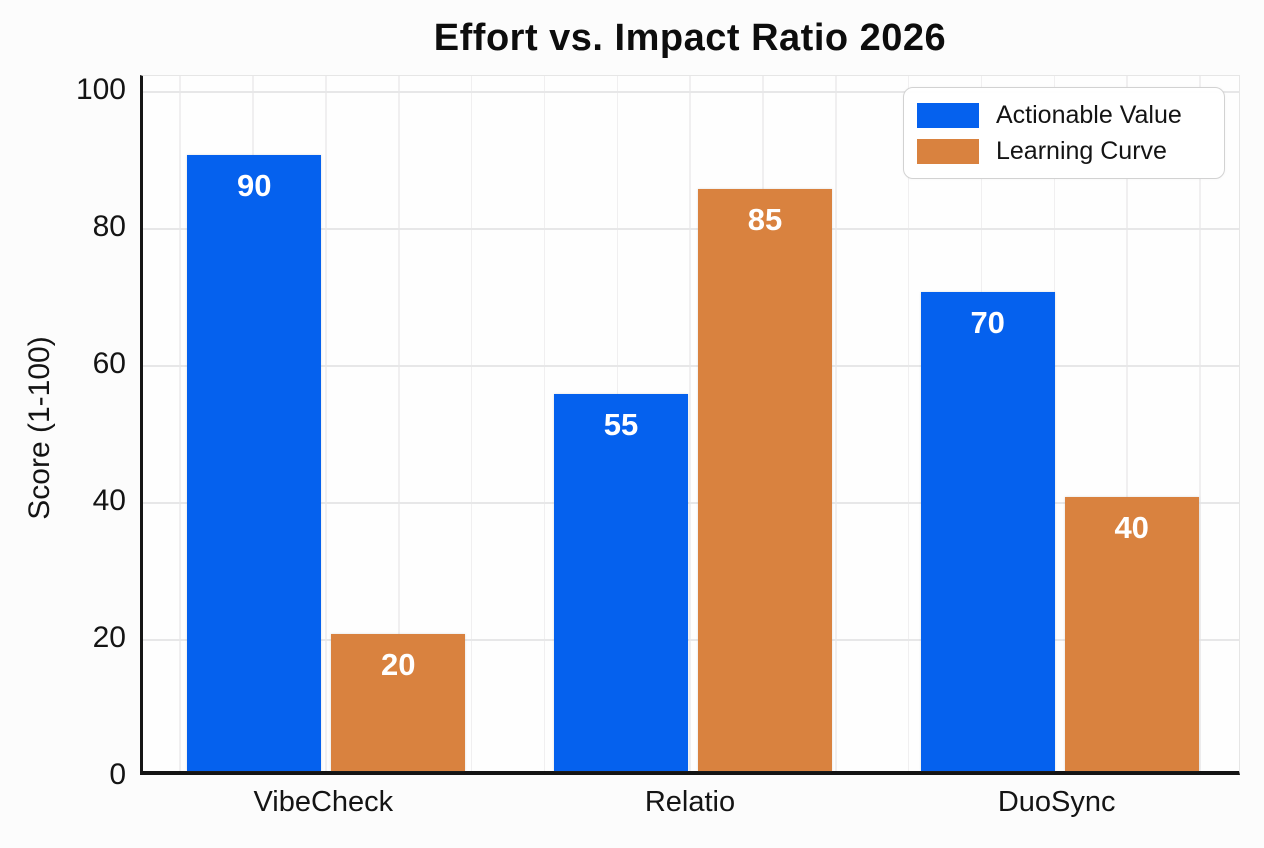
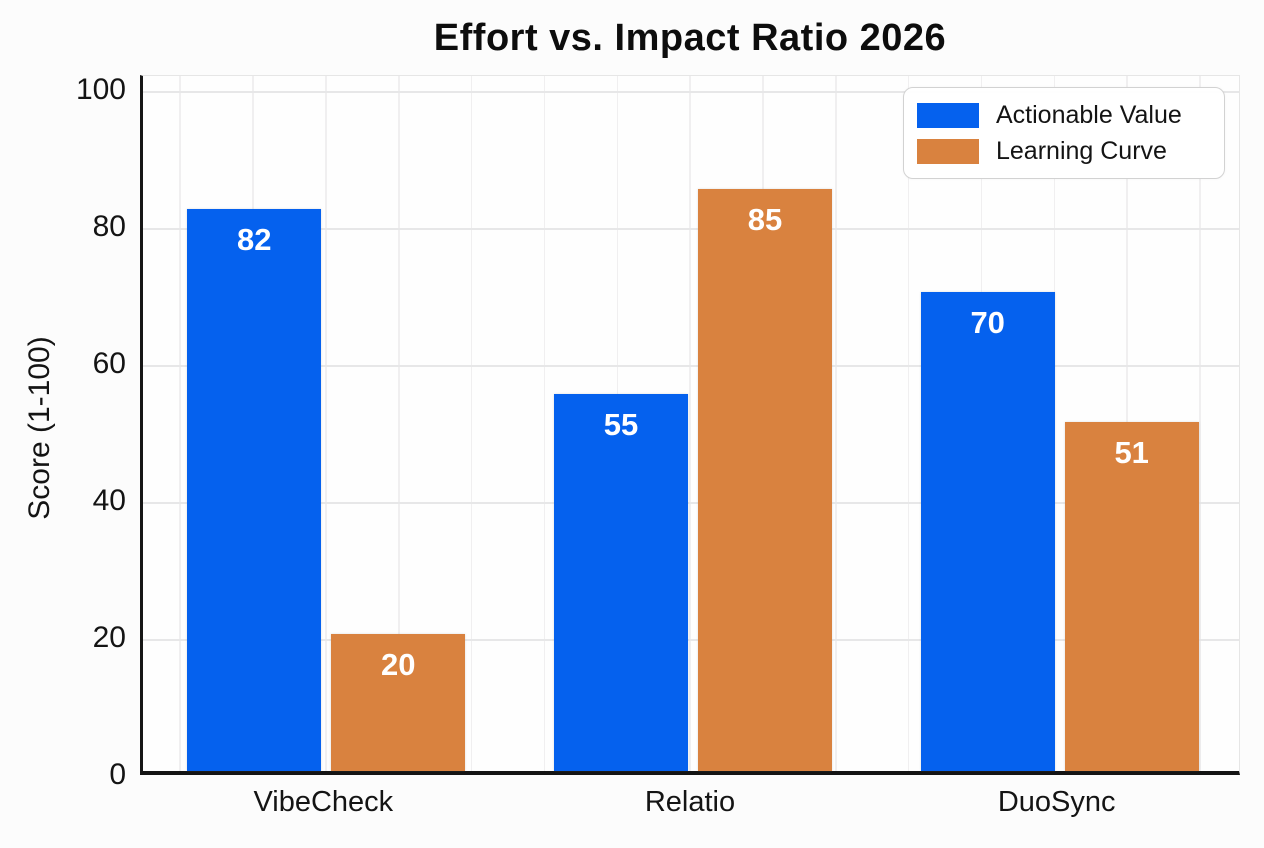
Actionable Value/VibeCheck: 90 -> 82
Learning Curve/DuoSync: 40 -> 51
